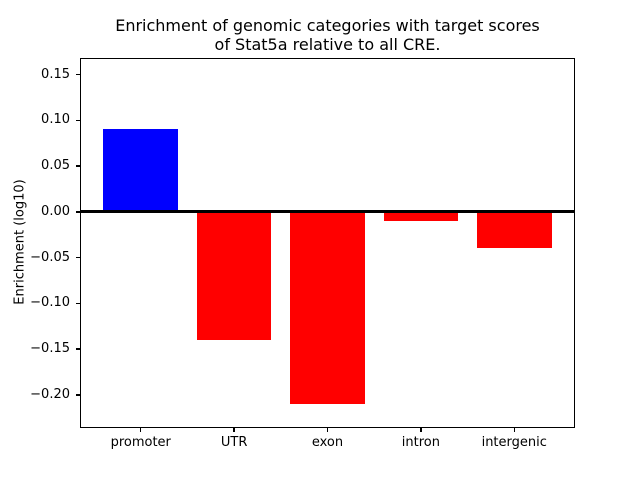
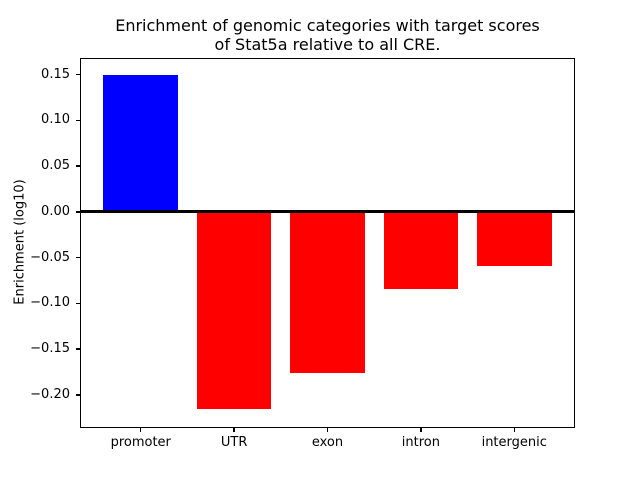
promoter: 0.09 -> 0.15
UTR: -0.14 -> -0.21
exon: -0.21 -> -0.18
intron: -0.01 -> -0.08
intergenic: -0.04 -> -0.06
